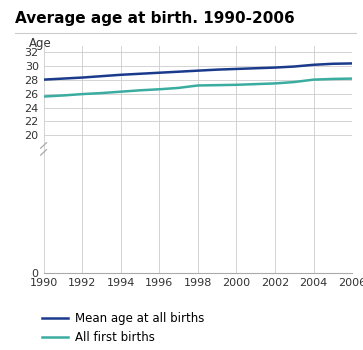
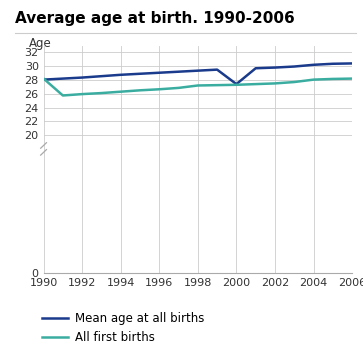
All first births/1990: 25.6 -> 28.2
Mean age at all births/2000: 29.6 -> 27.4
